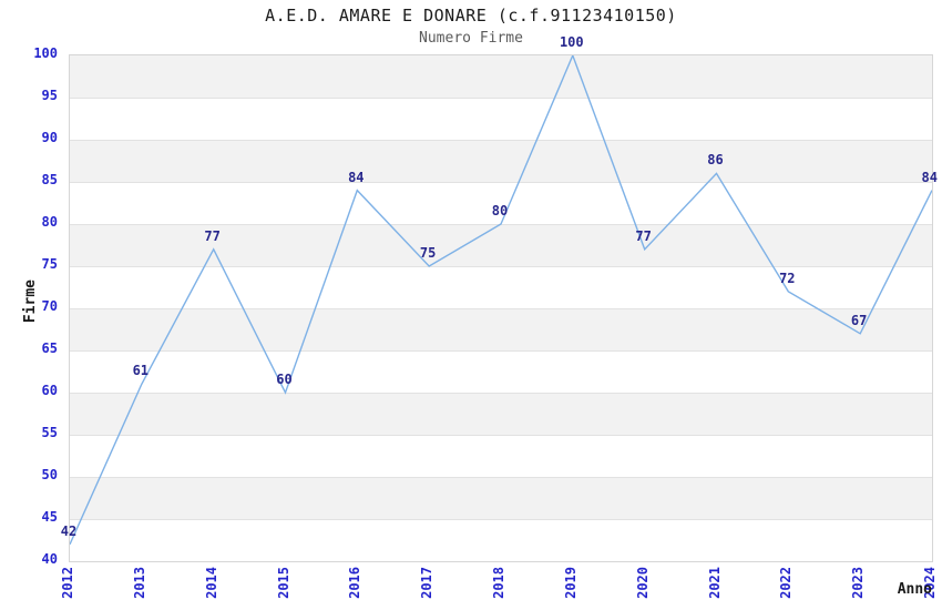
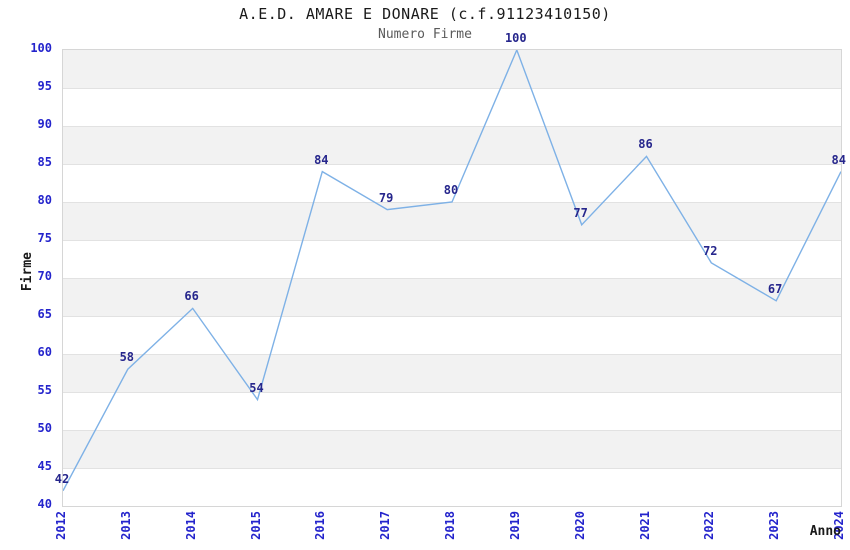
2013: 61 -> 58
2014: 77 -> 66
2015: 60 -> 54
2017: 75 -> 79
